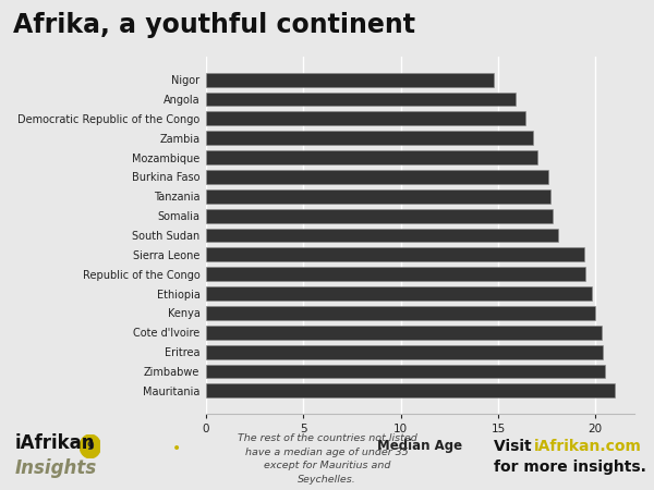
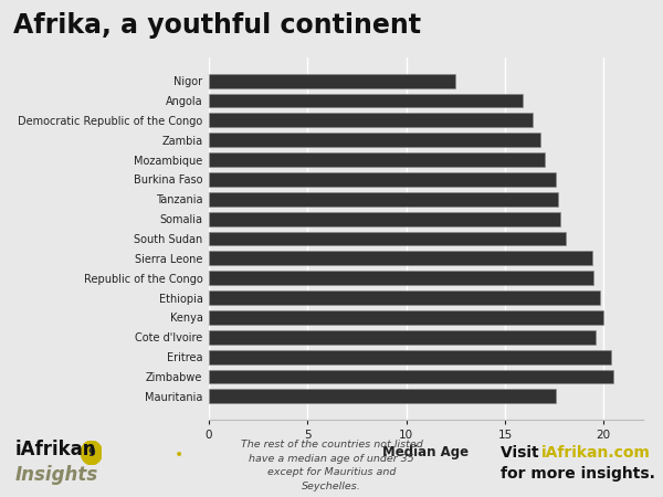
Nigor: 14.8 -> 12.5
Cote d'Ivoire: 20.3 -> 19.6
Mauritania: 21.0 -> 17.6
